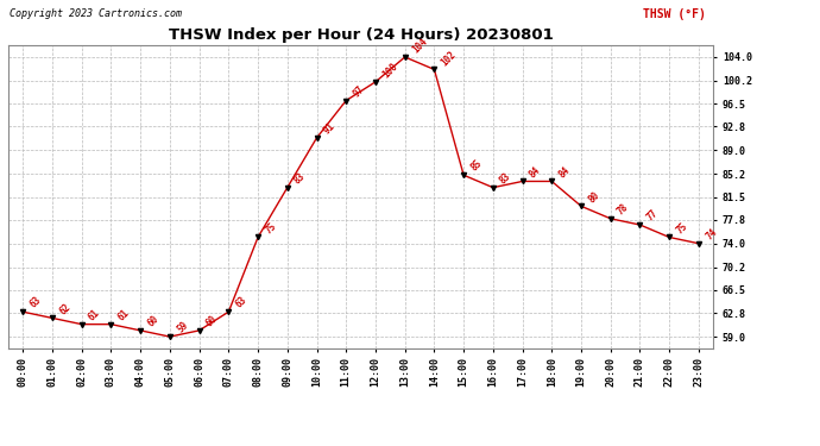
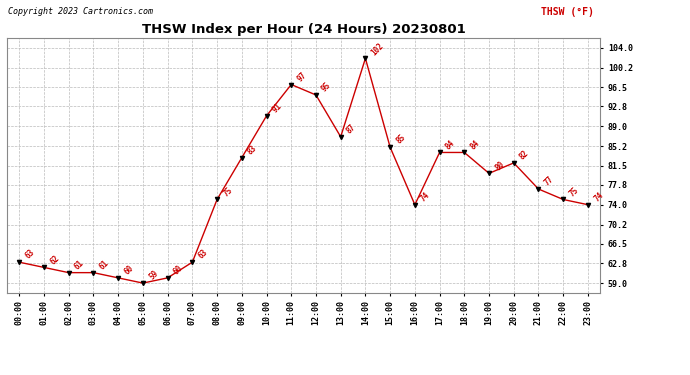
12:00: 100 -> 95
13:00: 104 -> 87
16:00: 83 -> 74
20:00: 78 -> 82
